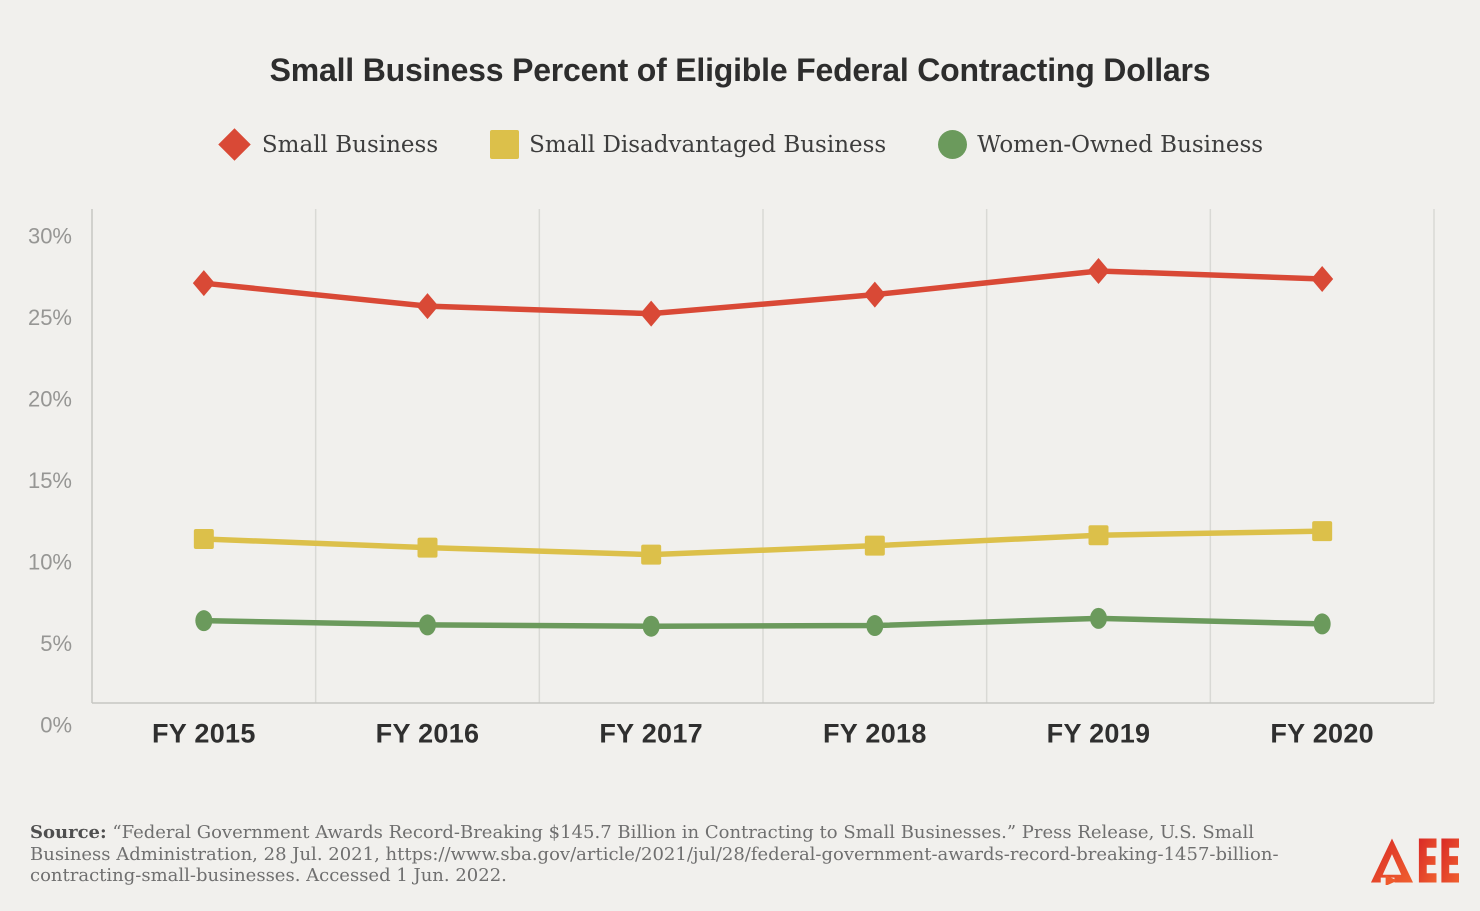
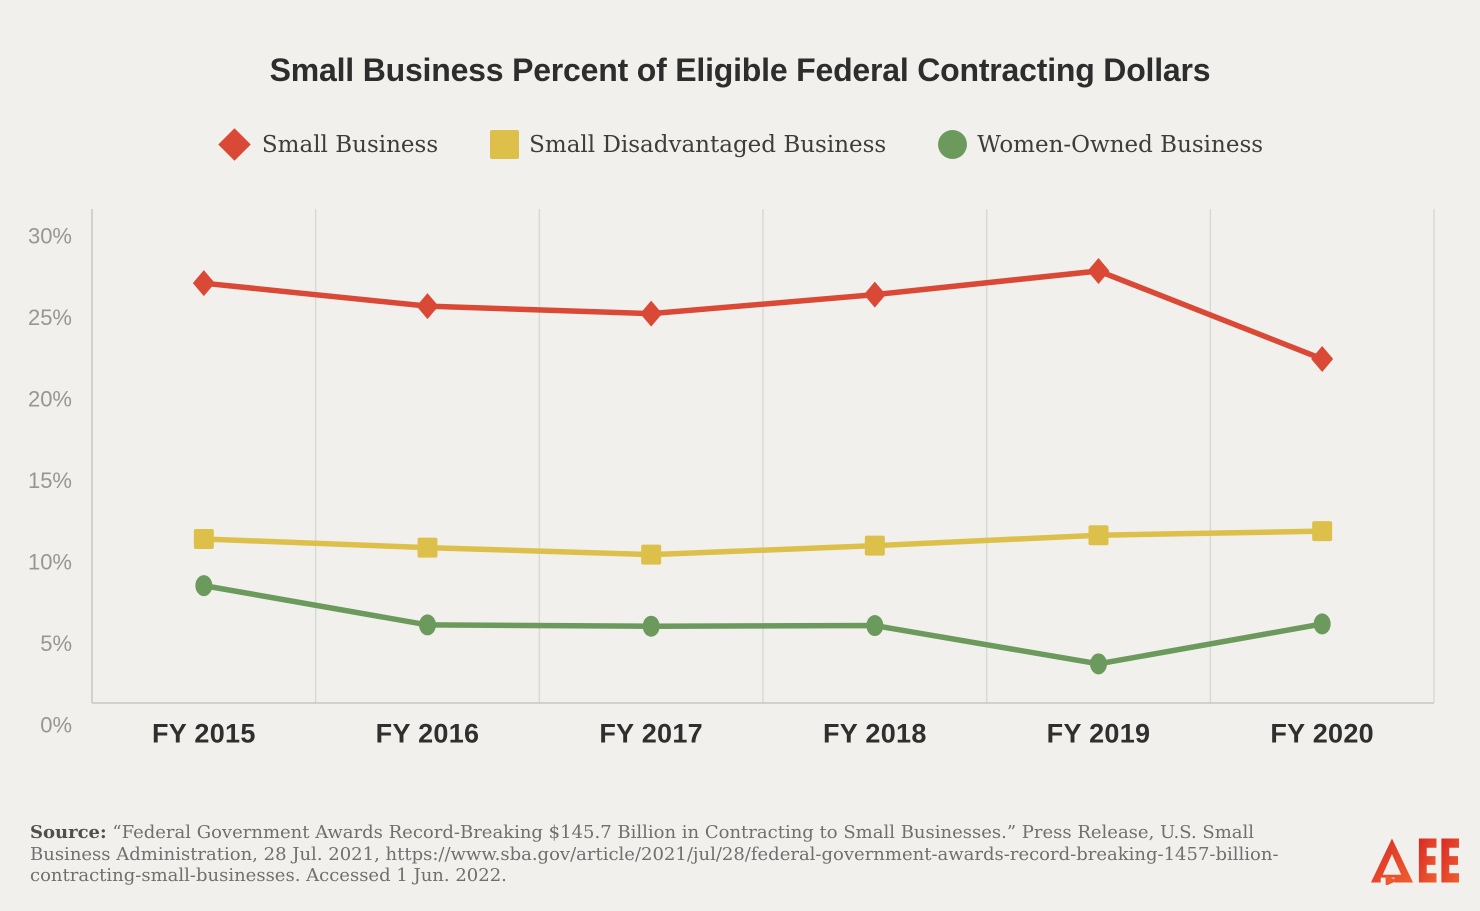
Women-Owned Business/FY 2015: 5.0% -> 7.2%
Women-Owned Business/FY 2019: 5.2% -> 2.4%
Small Business/FY 2020: 26.0% -> 21.1%
